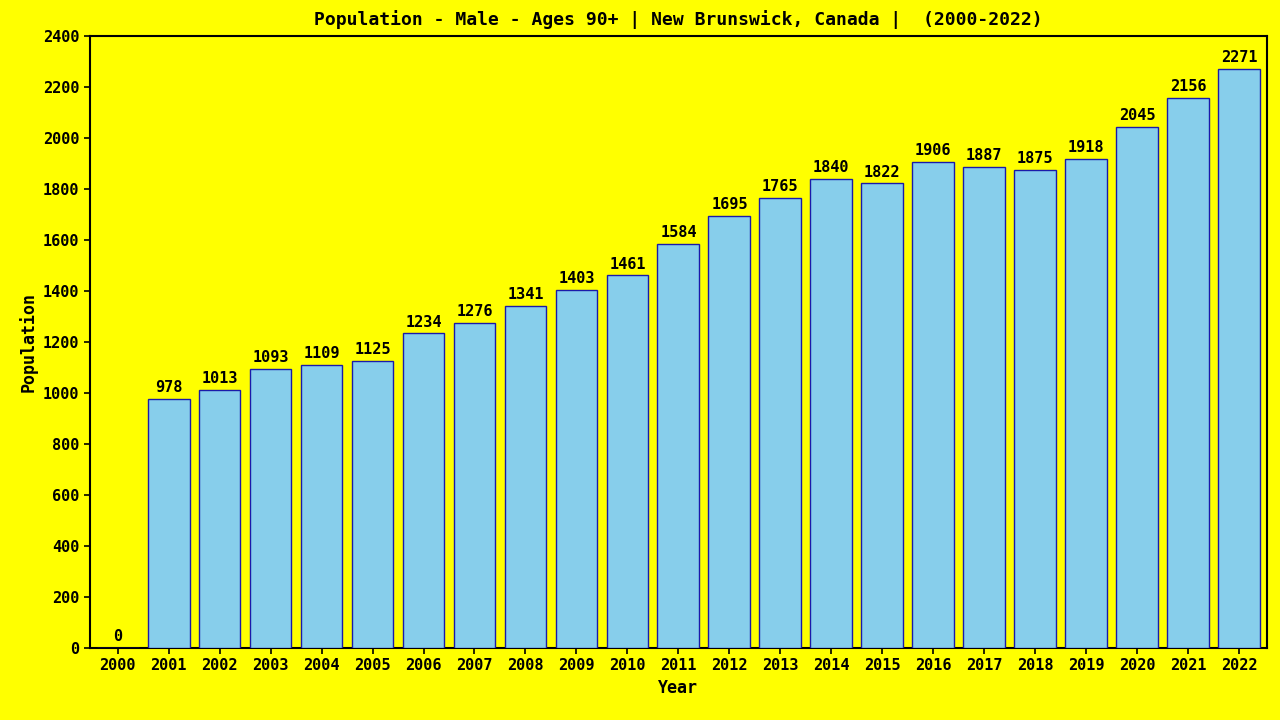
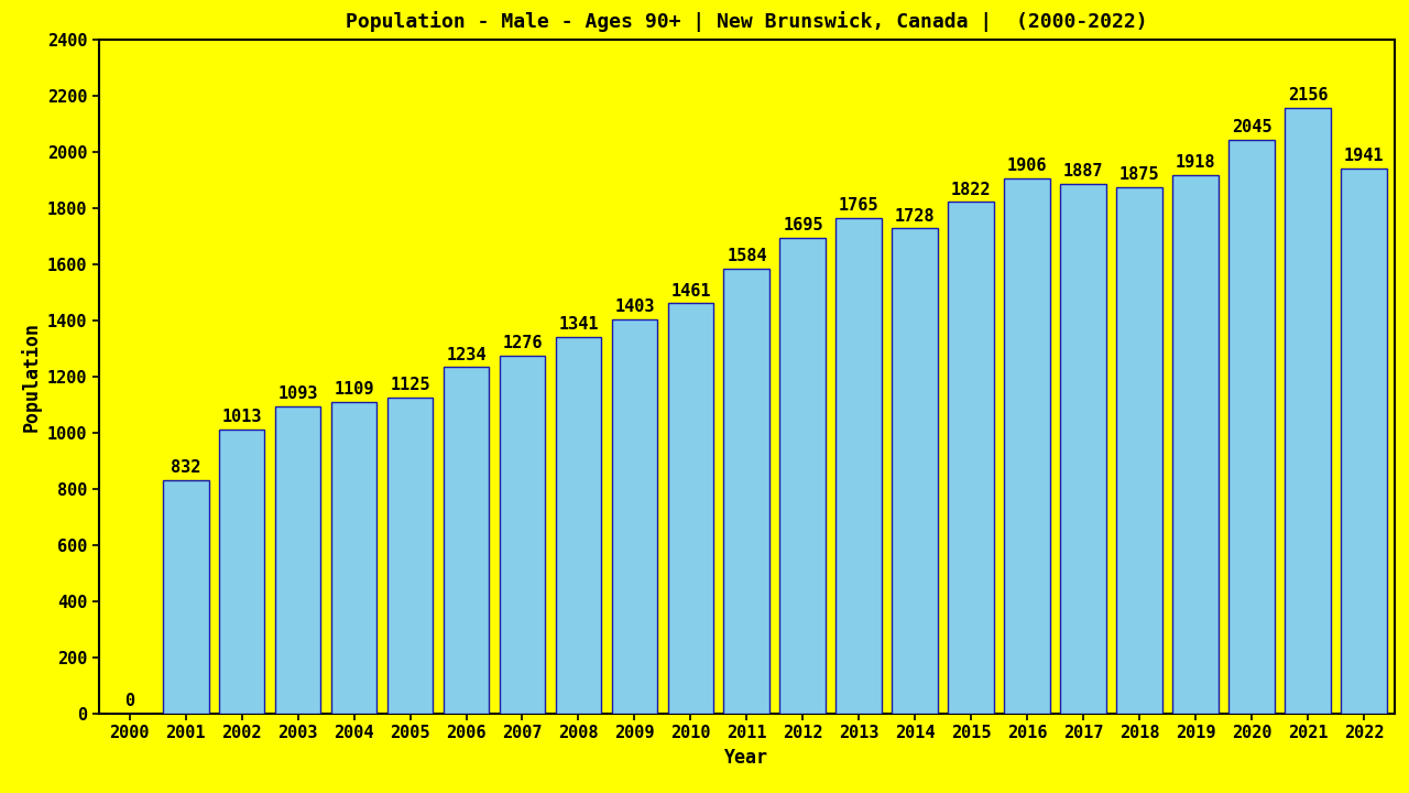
2001: 978 -> 832
2014: 1840 -> 1728
2022: 2271 -> 1941
